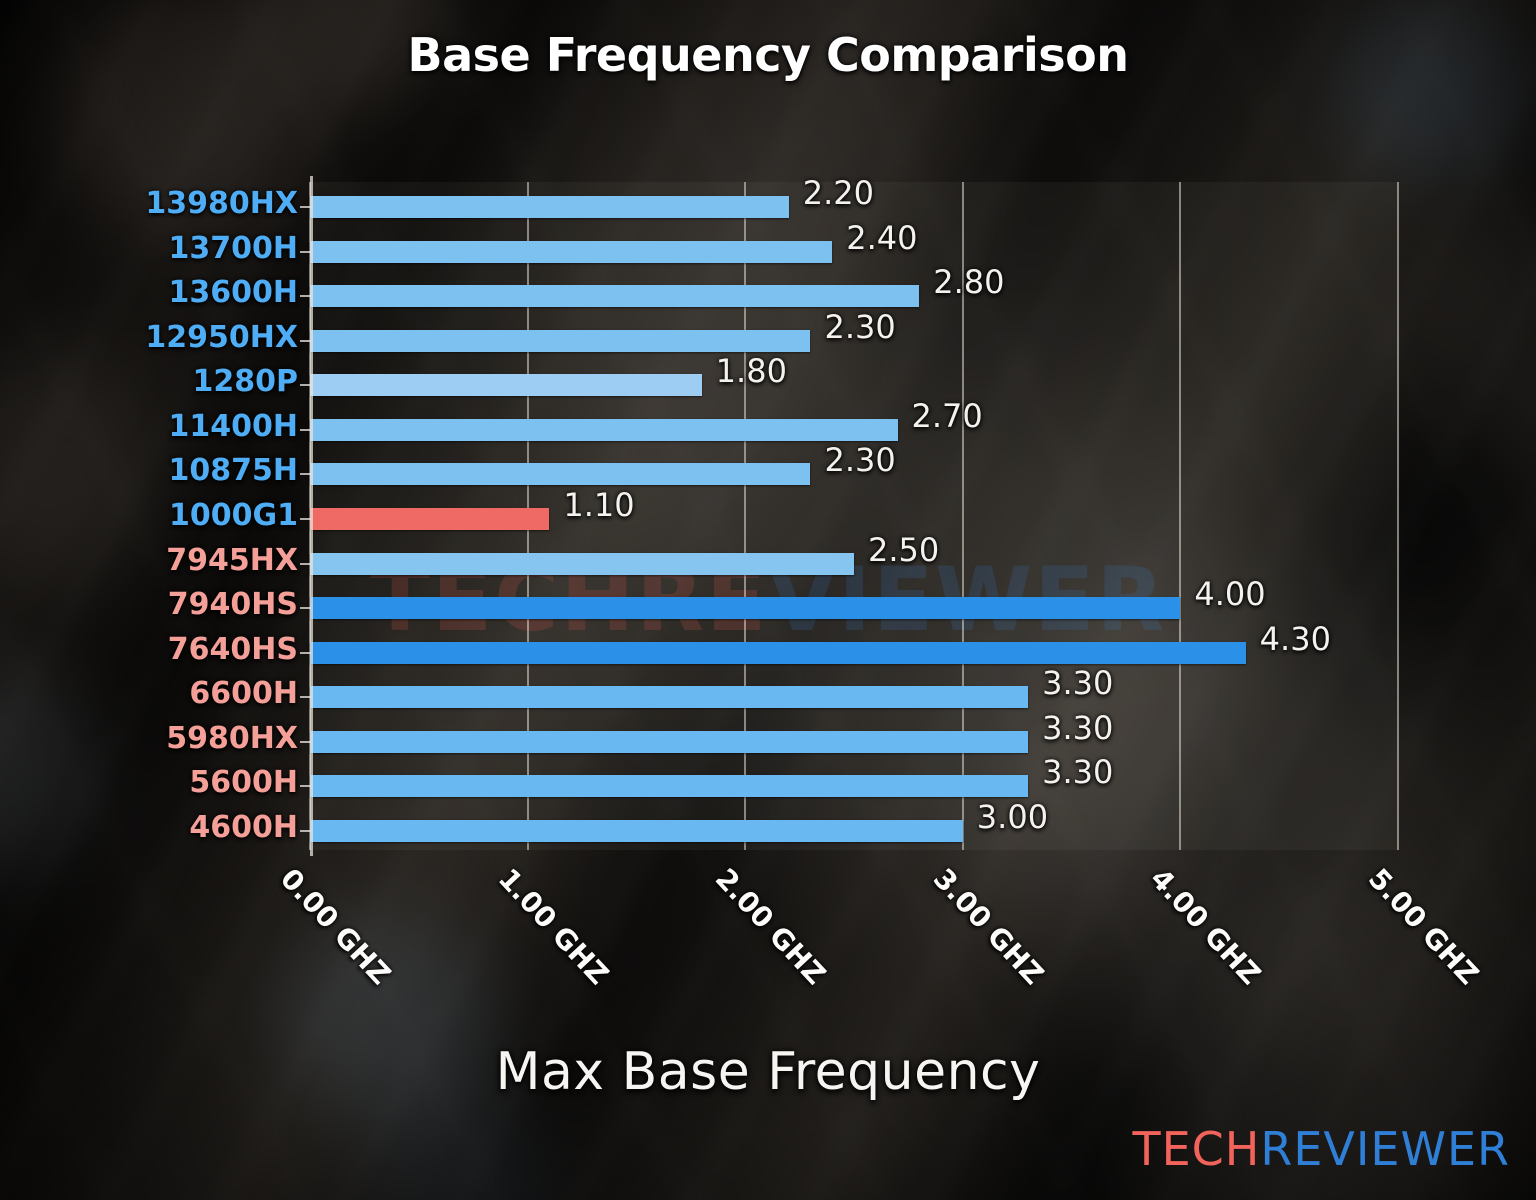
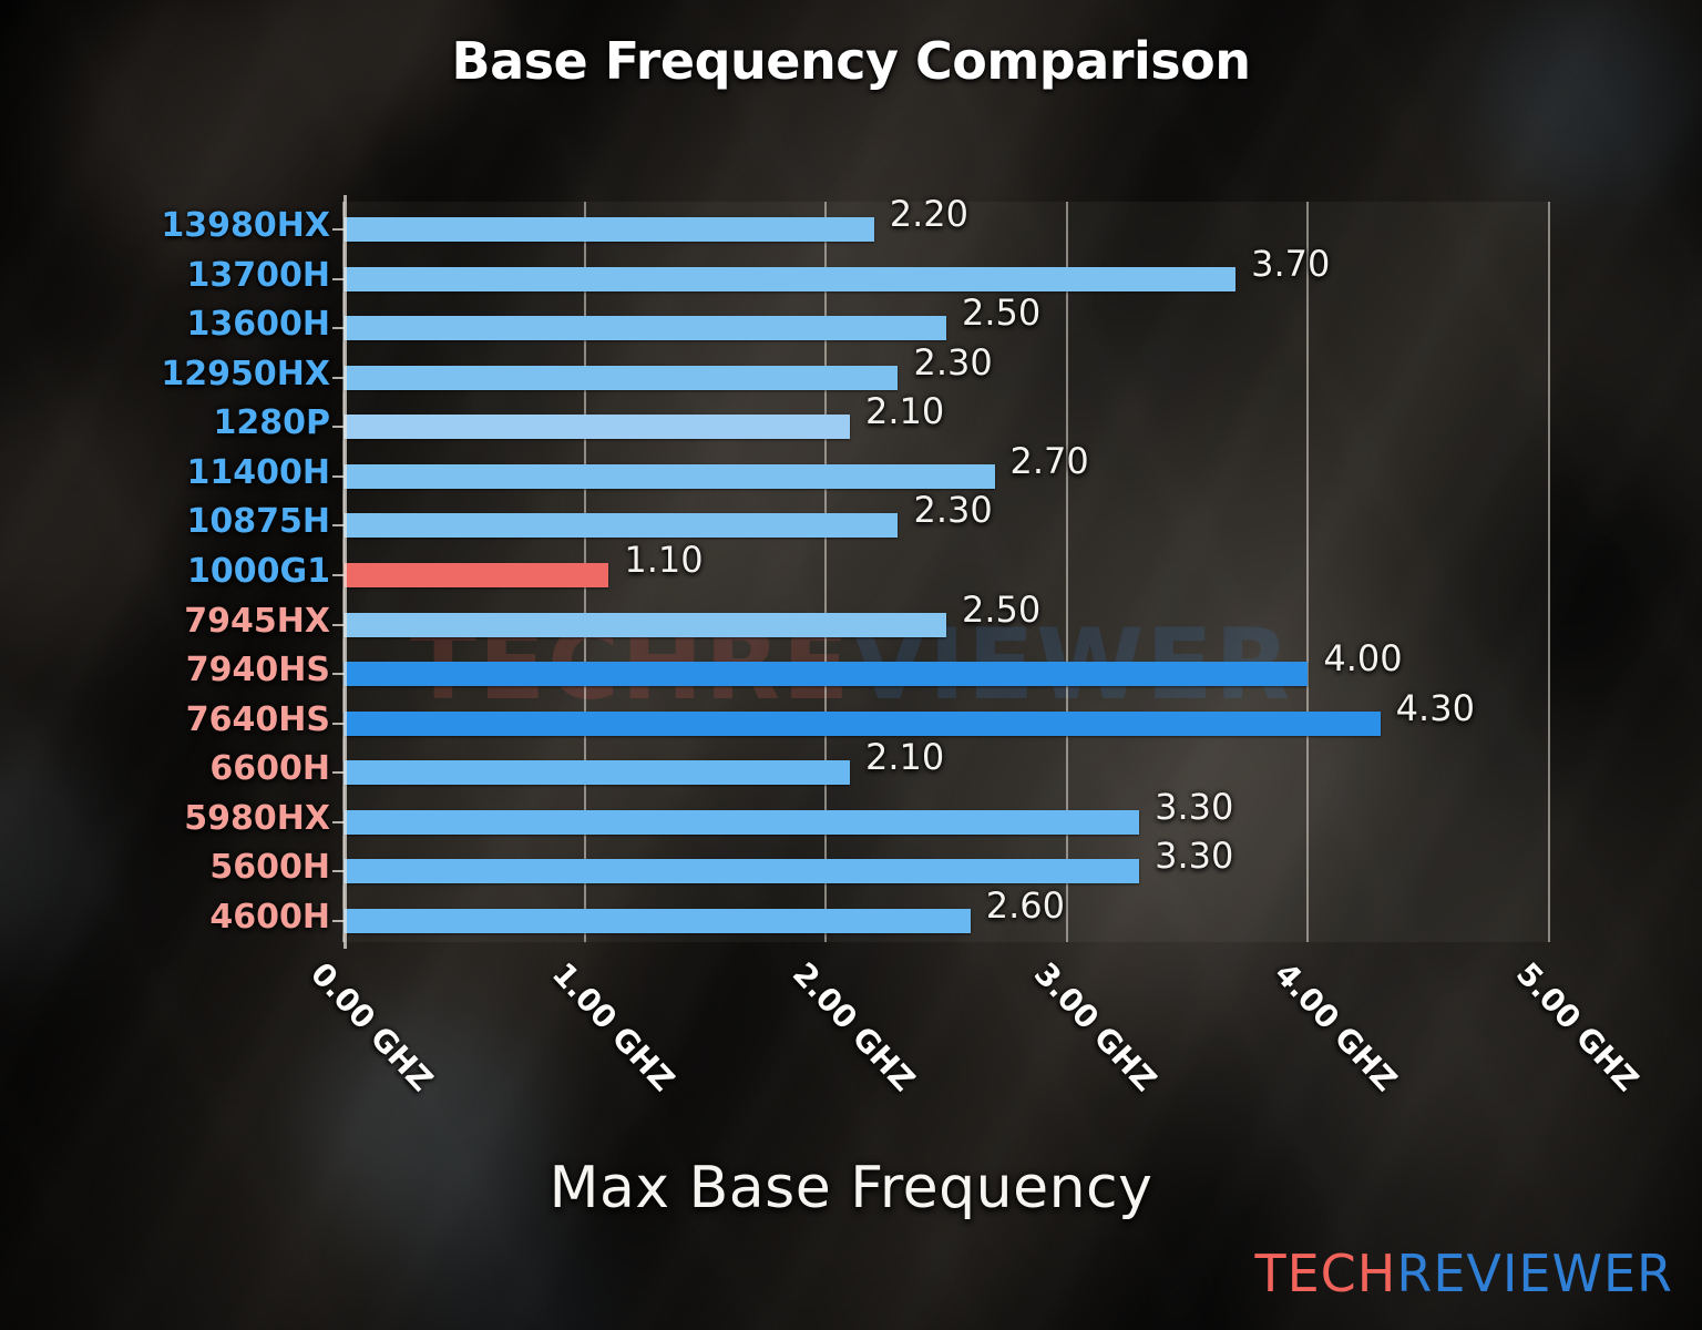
13700H: 2.40 -> 3.70
13600H: 2.80 -> 2.50
1280P: 1.80 -> 2.10
6600H: 3.30 -> 2.10
4600H: 3.00 -> 2.60
